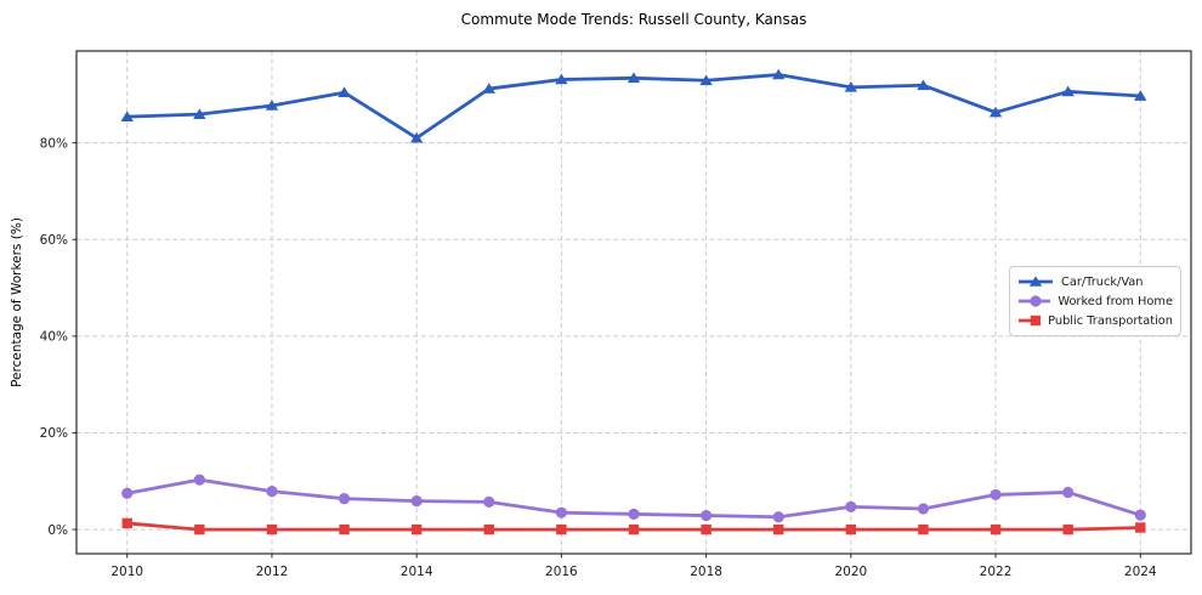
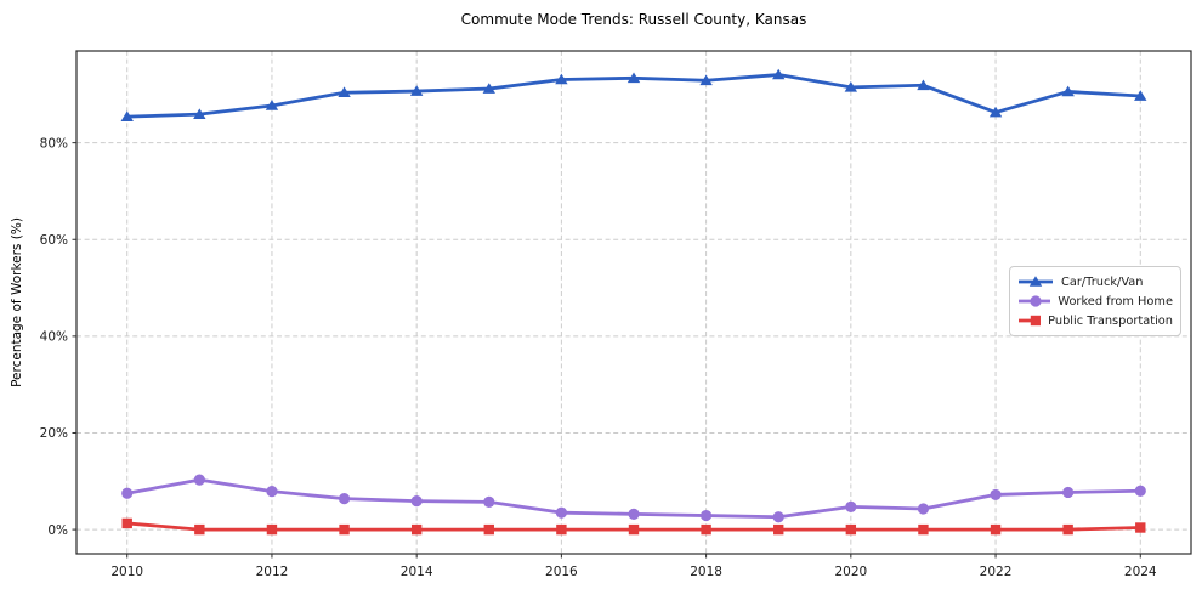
Car/Truck/Van/2014: 81% -> 91%
Worked from Home/2024: 3% -> 8%
